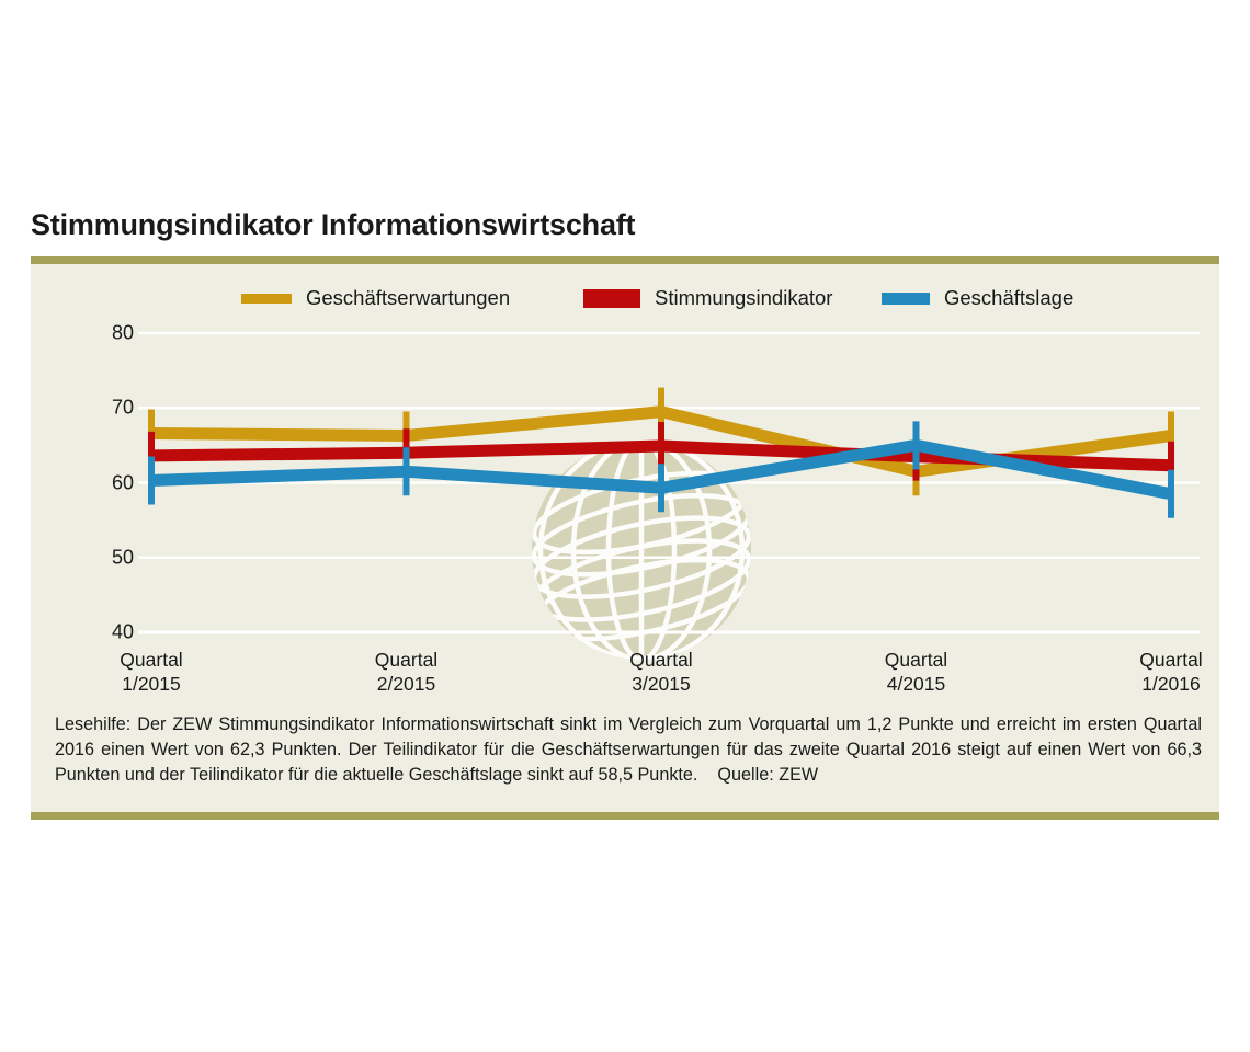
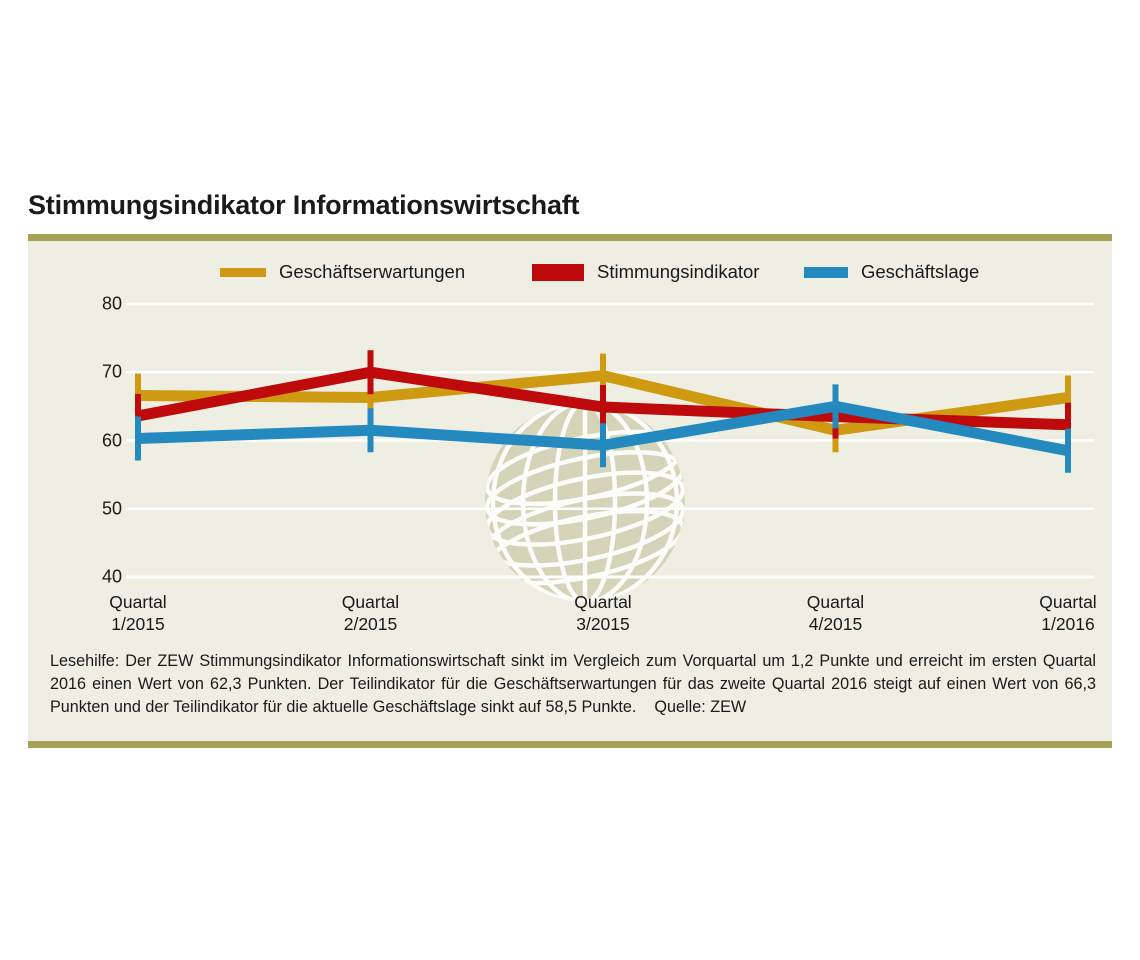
Stimmungsindikator/Quartal 2/2015: 64 -> 70
